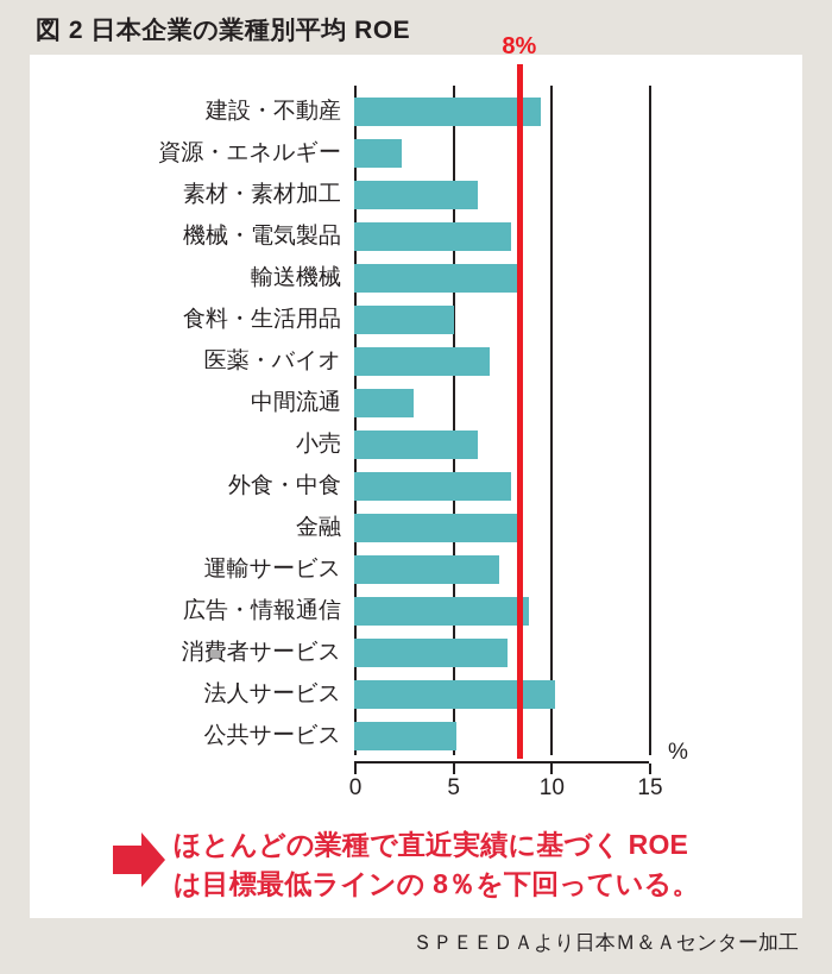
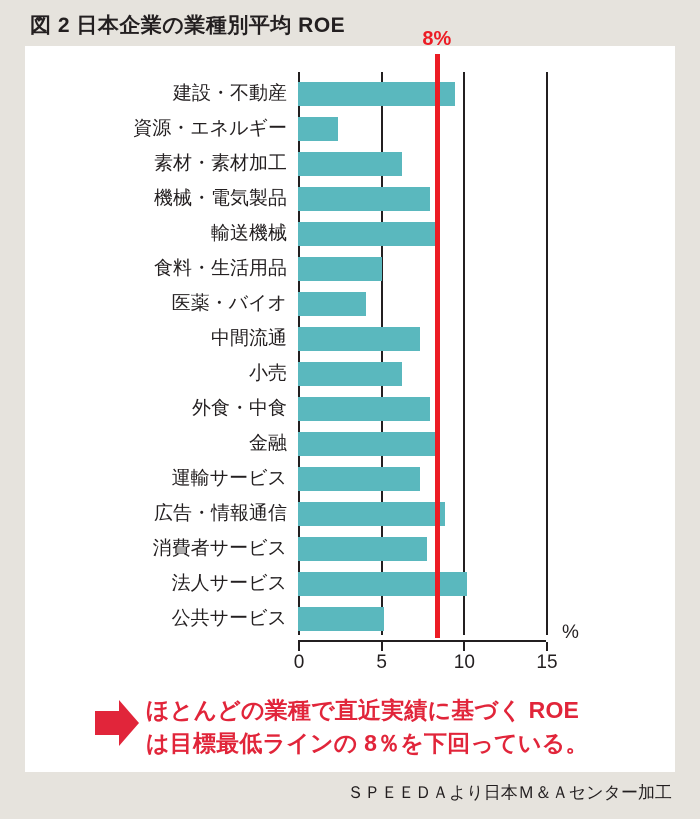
医薬・バイオ: 6.9 -> 4.1
中間流通: 3.0 -> 7.4
